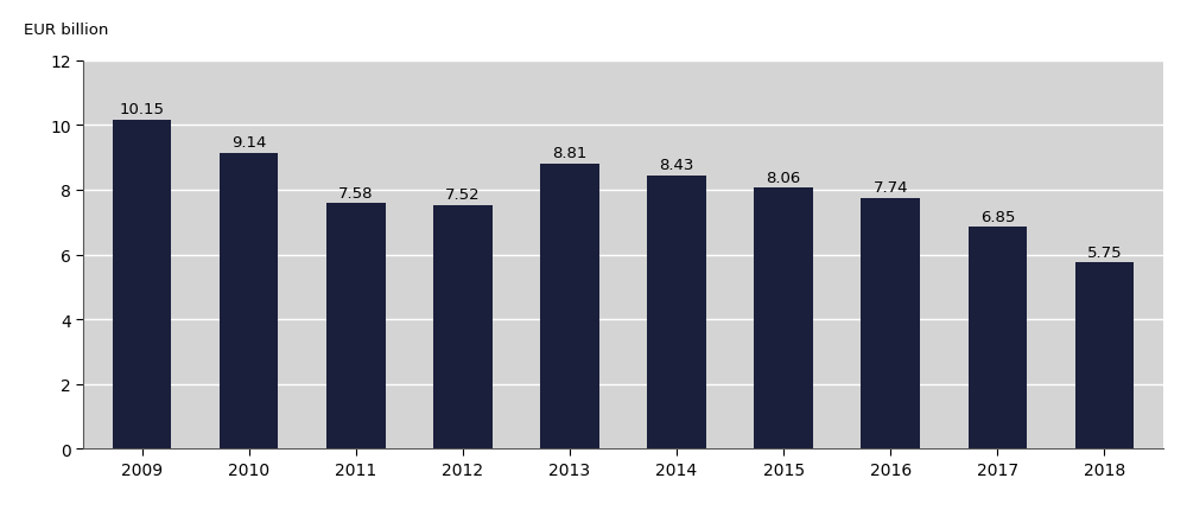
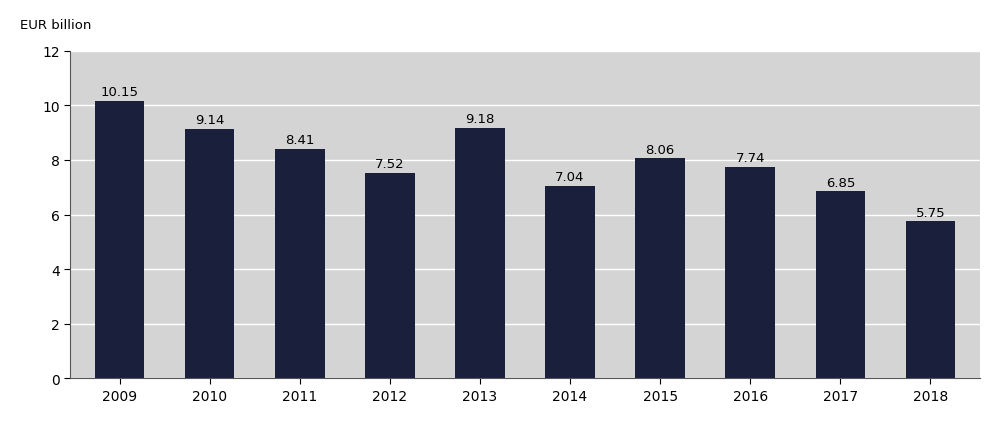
2011: 7.58 -> 8.41
2013: 8.81 -> 9.18
2014: 8.43 -> 7.04
